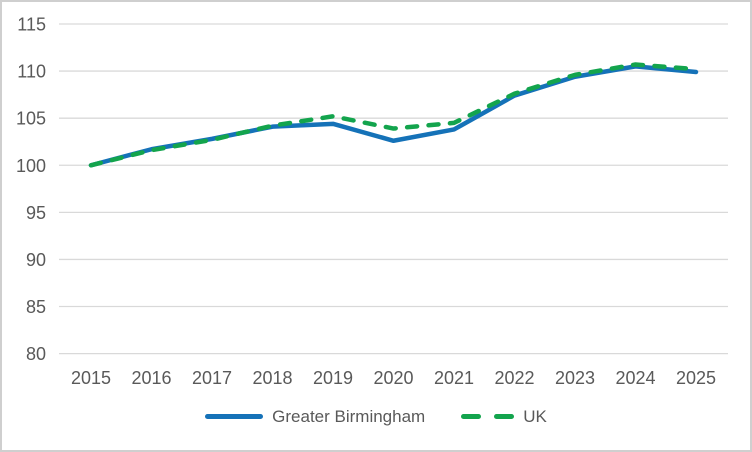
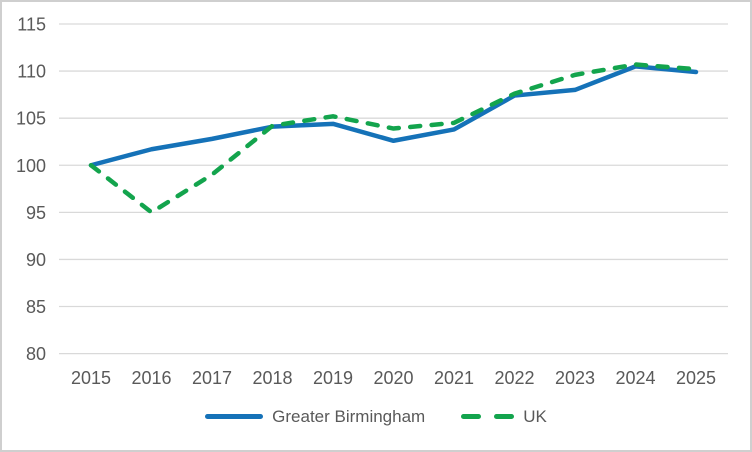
UK/2016: 102 -> 95
UK/2017: 103 -> 99
Greater Birmingham/2023: 109 -> 108
